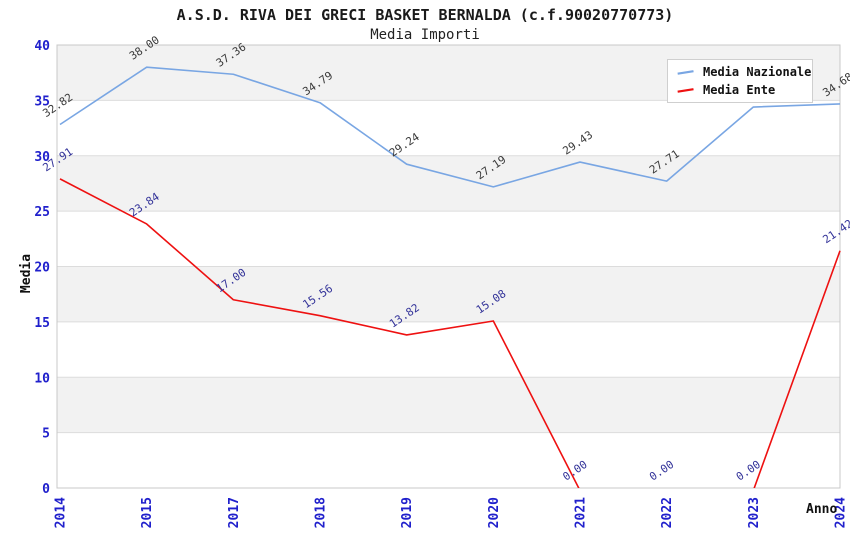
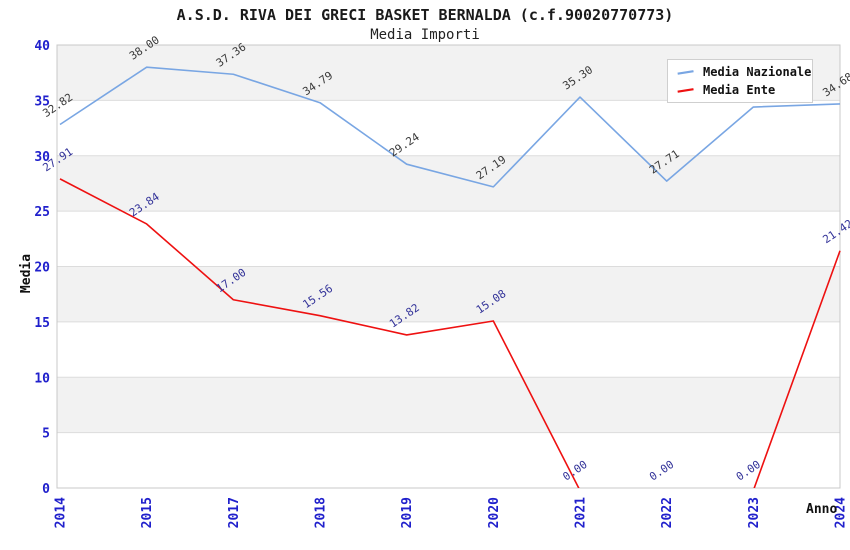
Media Nazionale/2021: 29.43 -> 35.30
